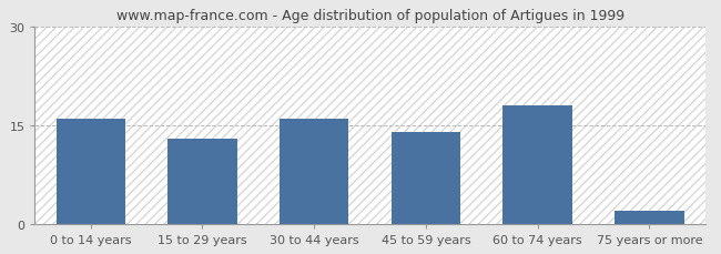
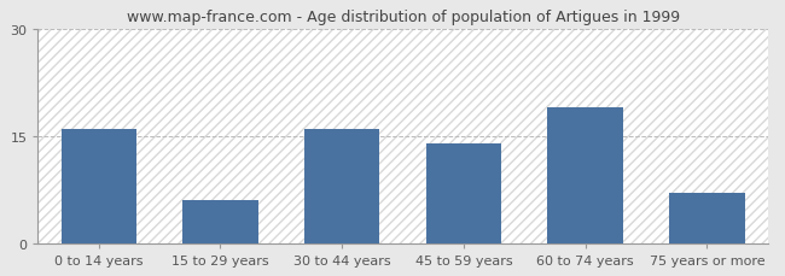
15 to 29 years: 13 -> 6
60 to 74 years: 18 -> 19
75 years or more: 2 -> 7
